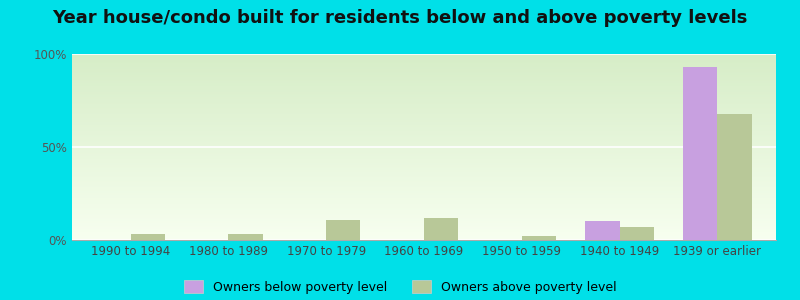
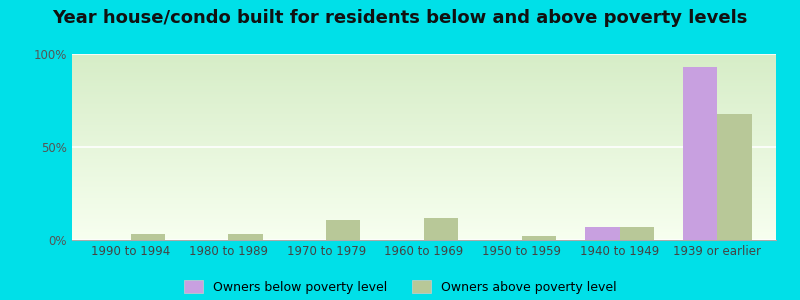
Owners below poverty level/1940 to 1949: 10% -> 7%
